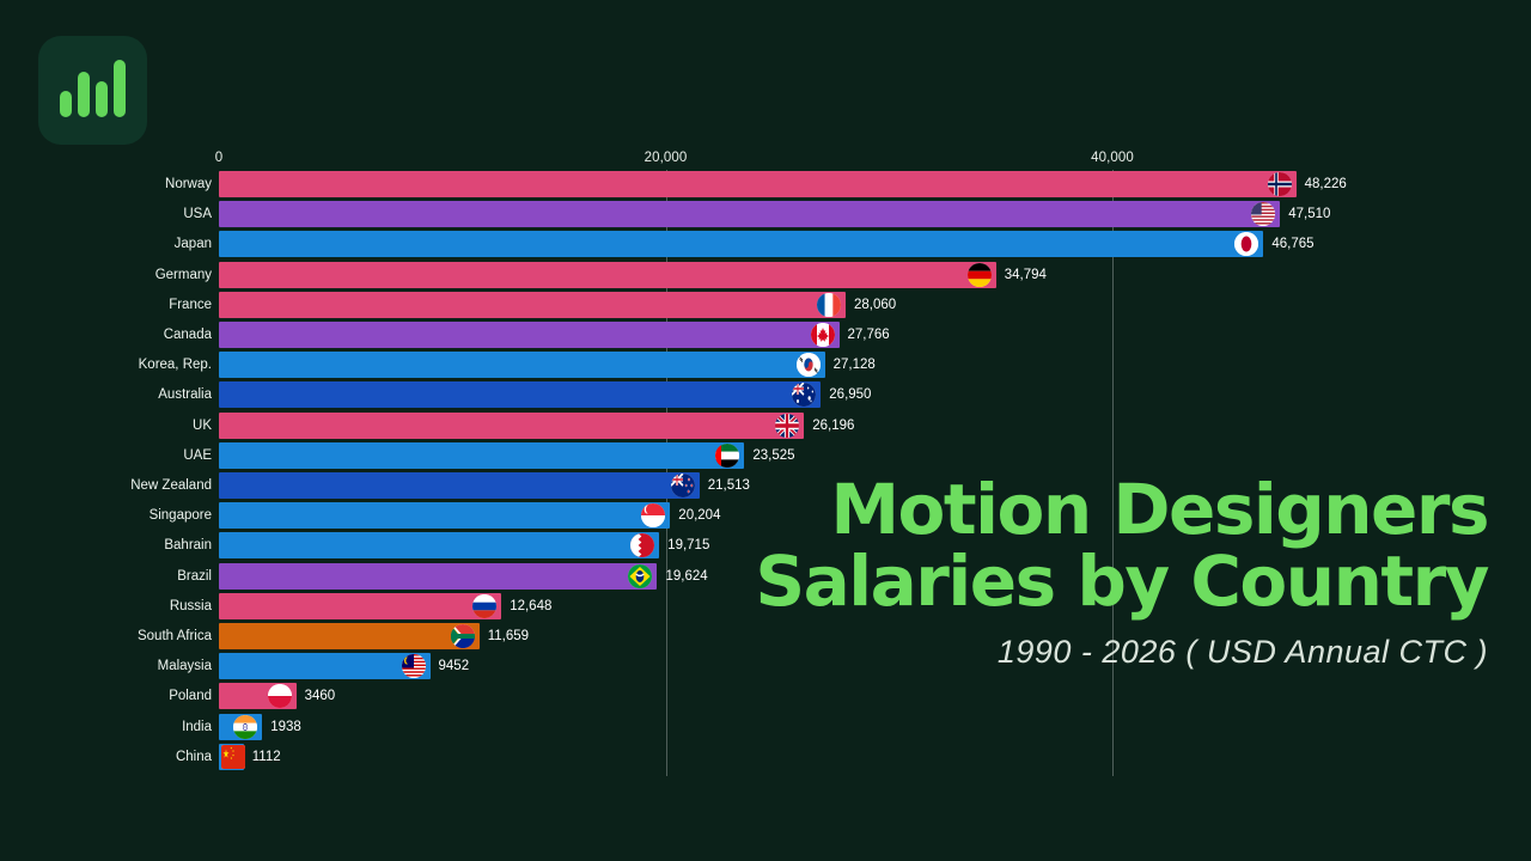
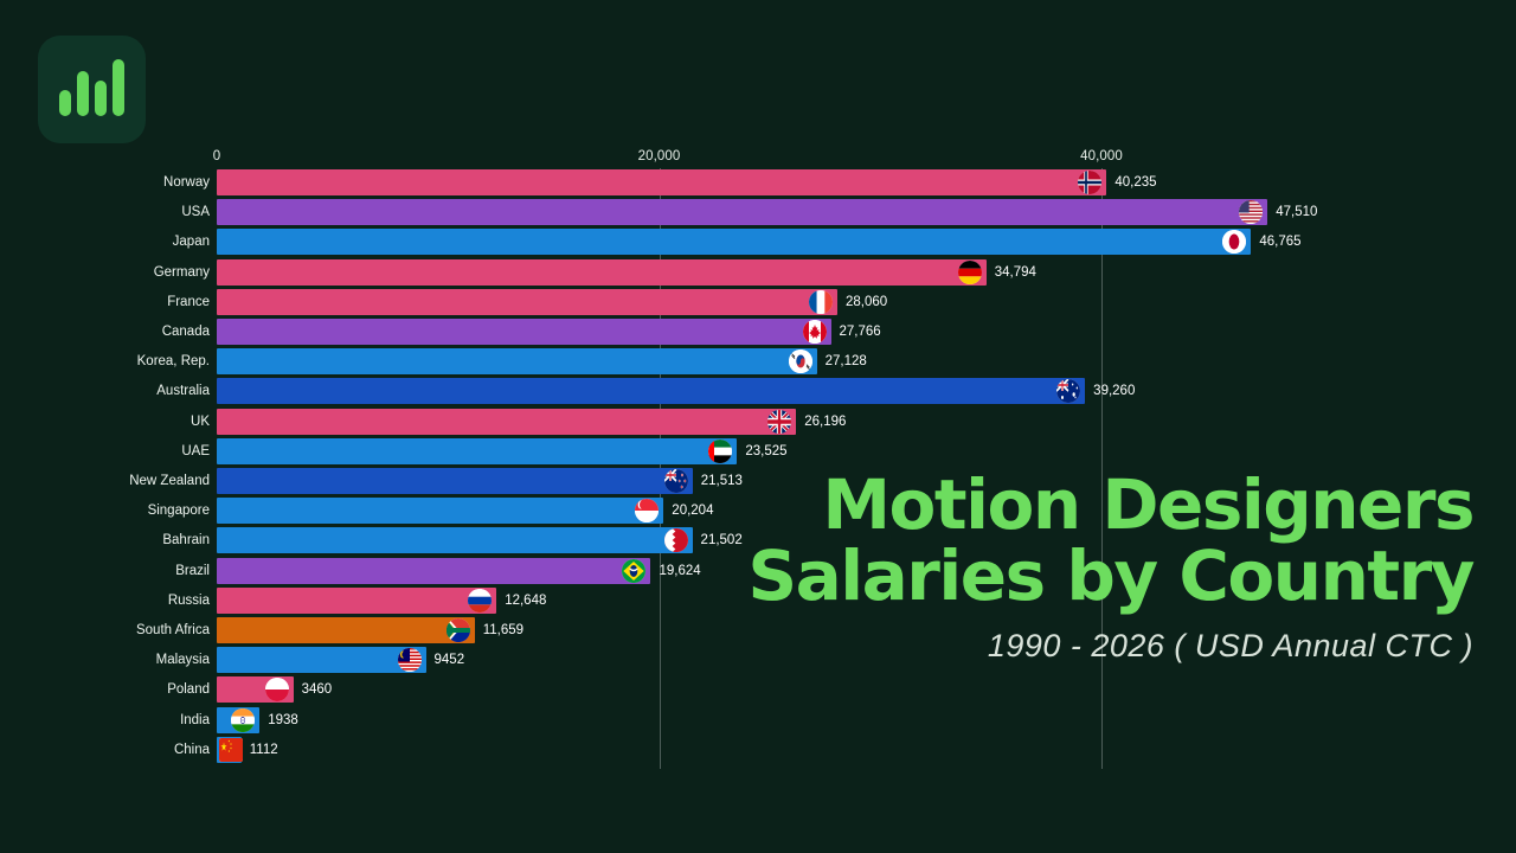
Norway: 48,226 -> 40,235
Australia: 26,950 -> 39,260
Bahrain: 19,715 -> 21,502
